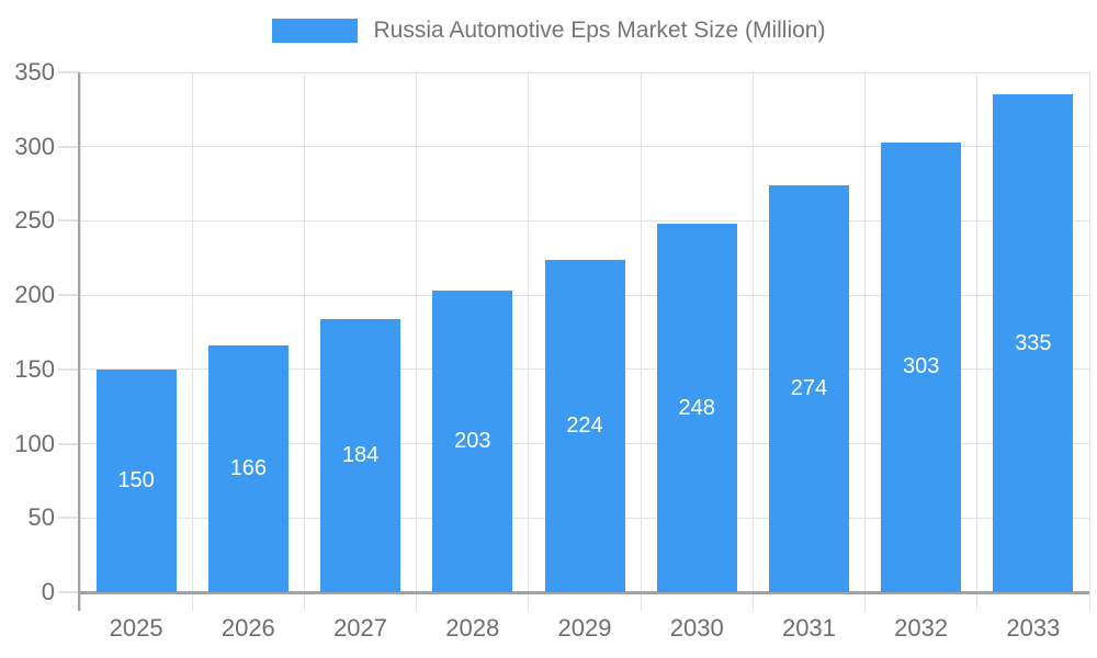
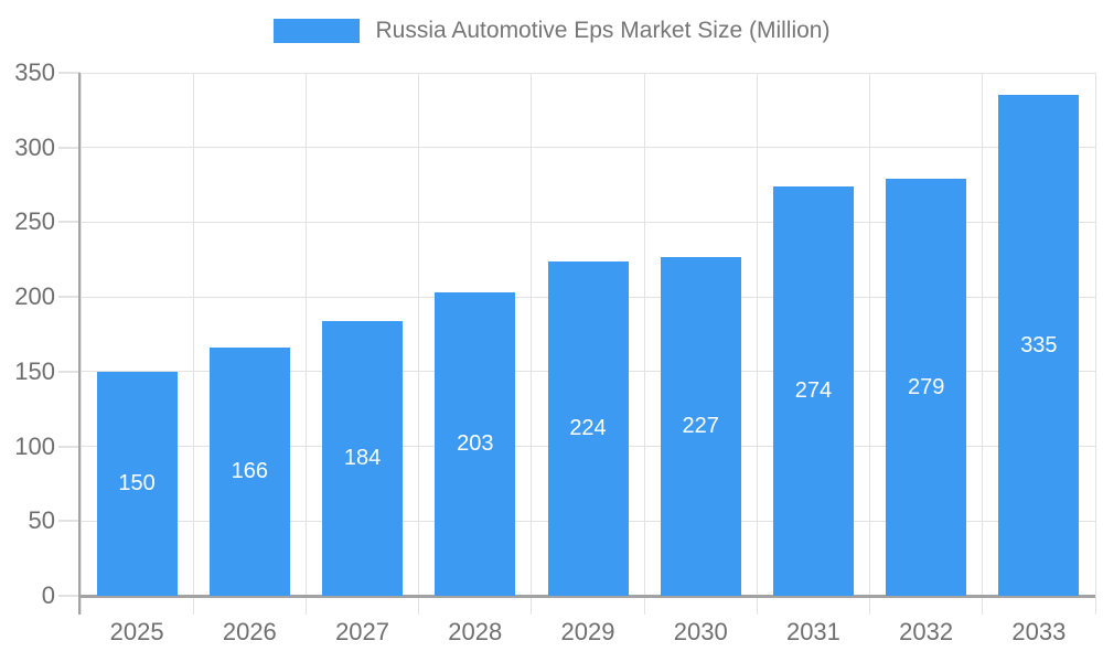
2030: 248 -> 227
2032: 303 -> 279
